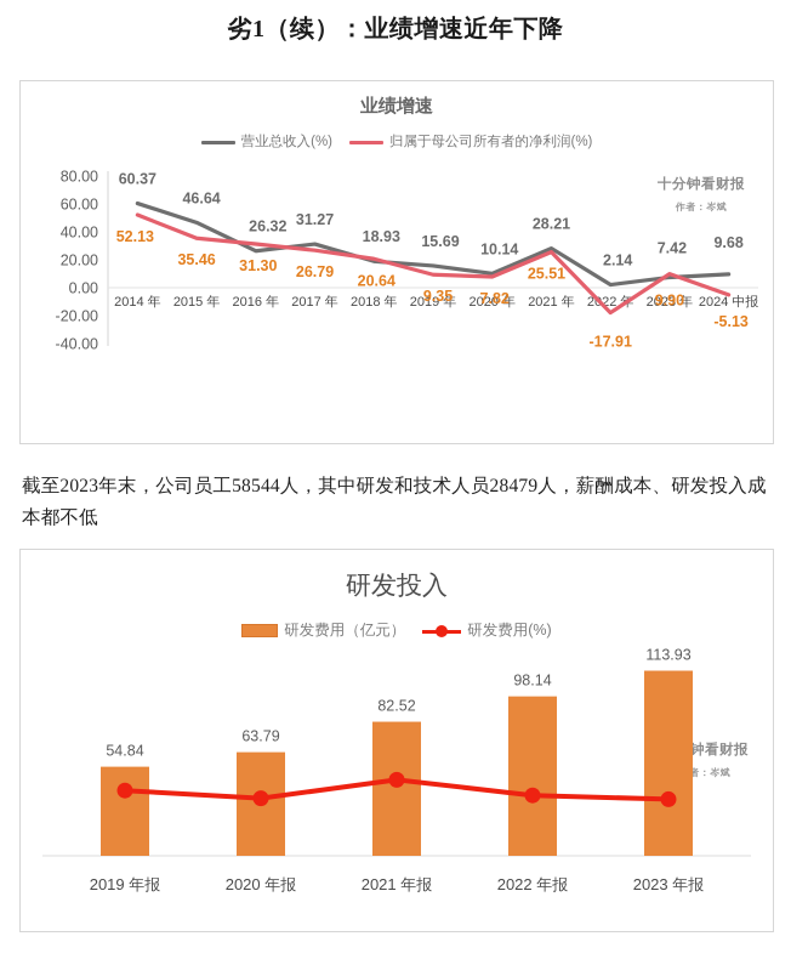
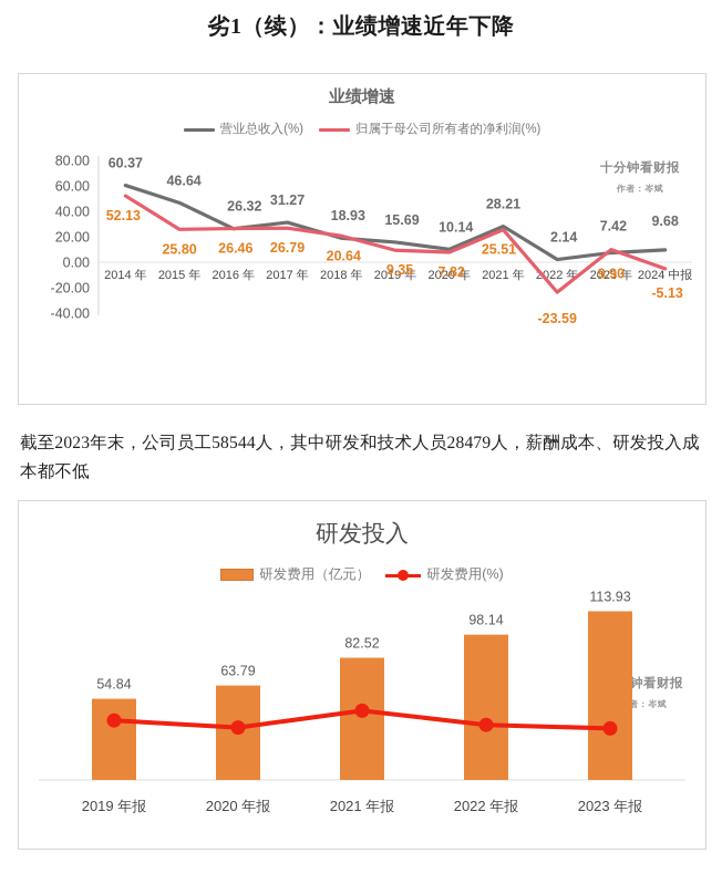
业绩增速/归属于母公司所有者的净利润(%)/2015 年: 35.46 -> 25.80
业绩增速/归属于母公司所有者的净利润(%)/2016 年: 31.30 -> 26.46
业绩增速/归属于母公司所有者的净利润(%)/2022 年: -17.91 -> -23.59
